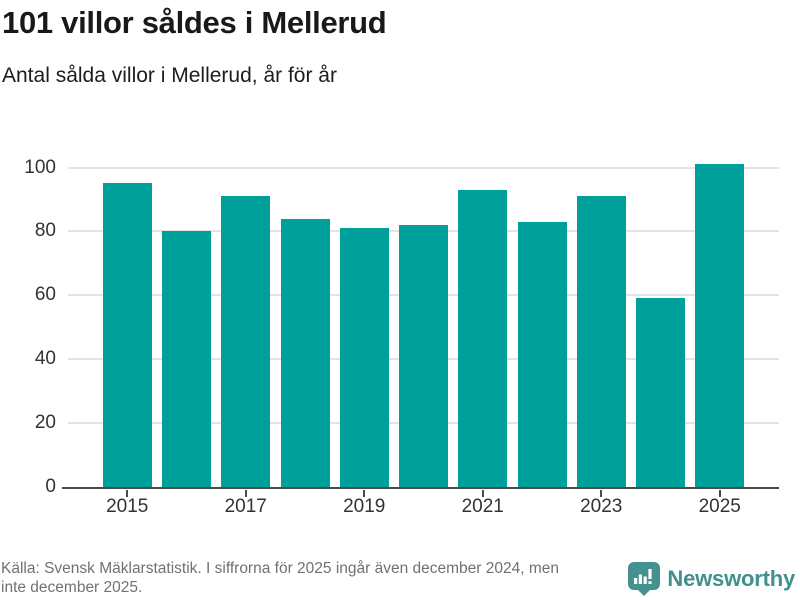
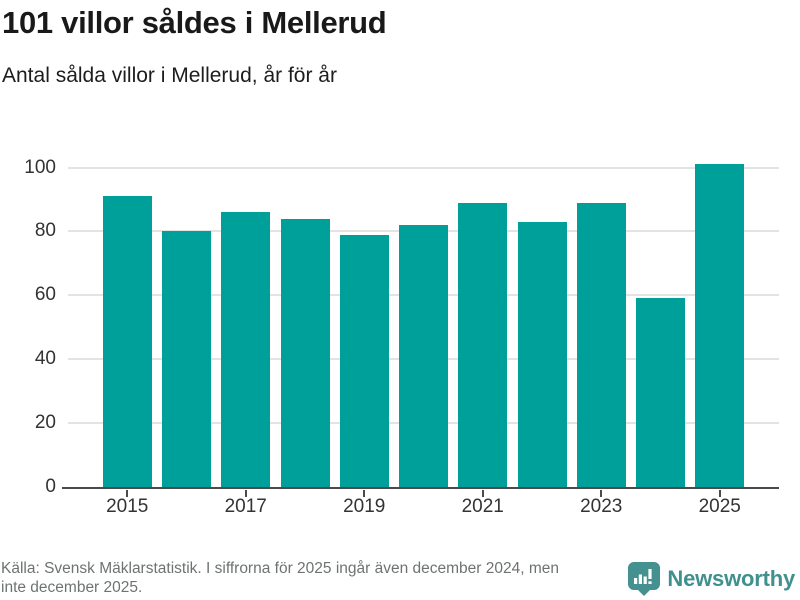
2015: 95 -> 91
2017: 91 -> 86
2019: 81 -> 79
2021: 93 -> 89
2023: 91 -> 89
